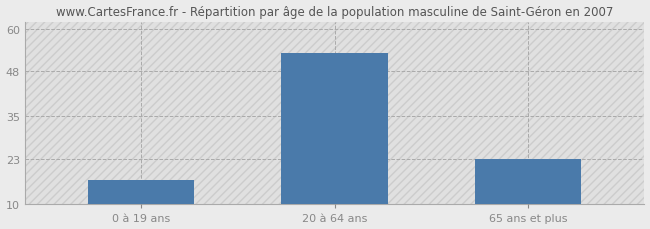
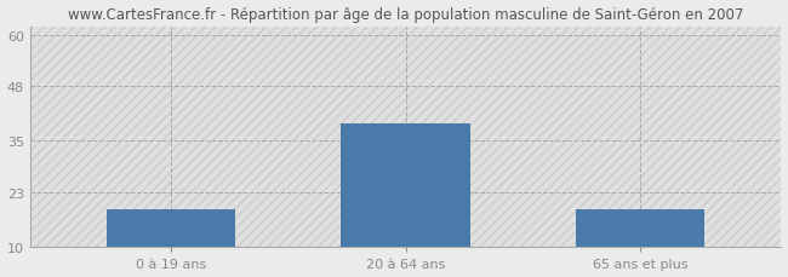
0 à 19 ans: 17 -> 19
20 à 64 ans: 53 -> 39
65 ans et plus: 23 -> 19
